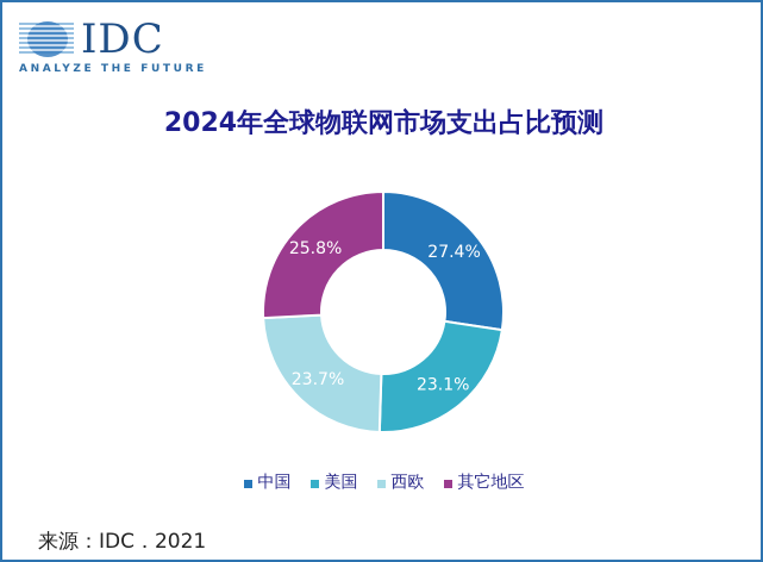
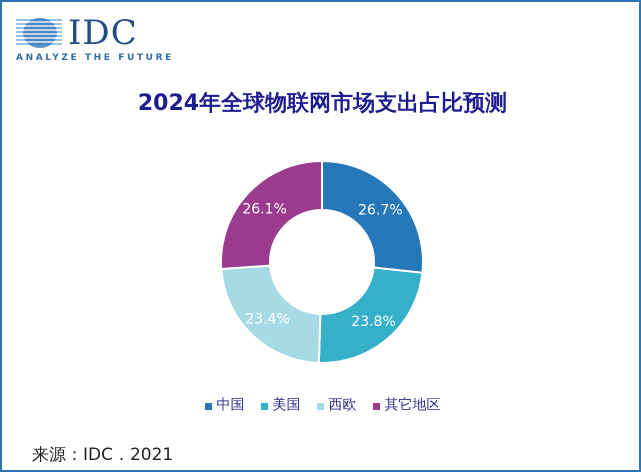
中国: 27.4% -> 26.7%
美国: 23.1% -> 23.8%
西欧: 23.7% -> 23.4%
其它地区: 25.8% -> 26.1%
